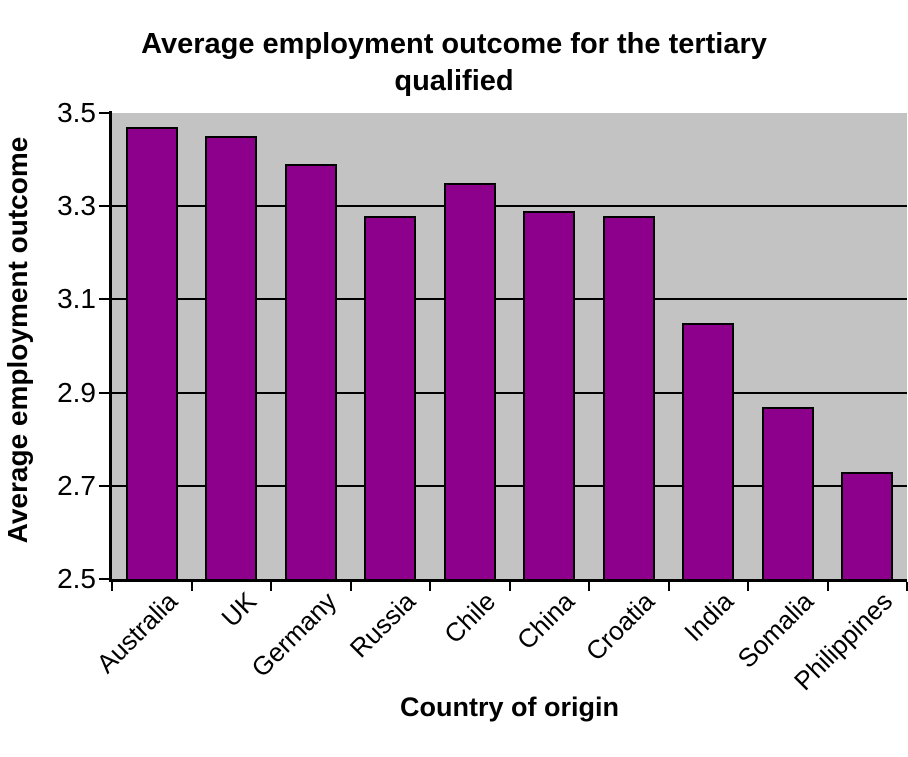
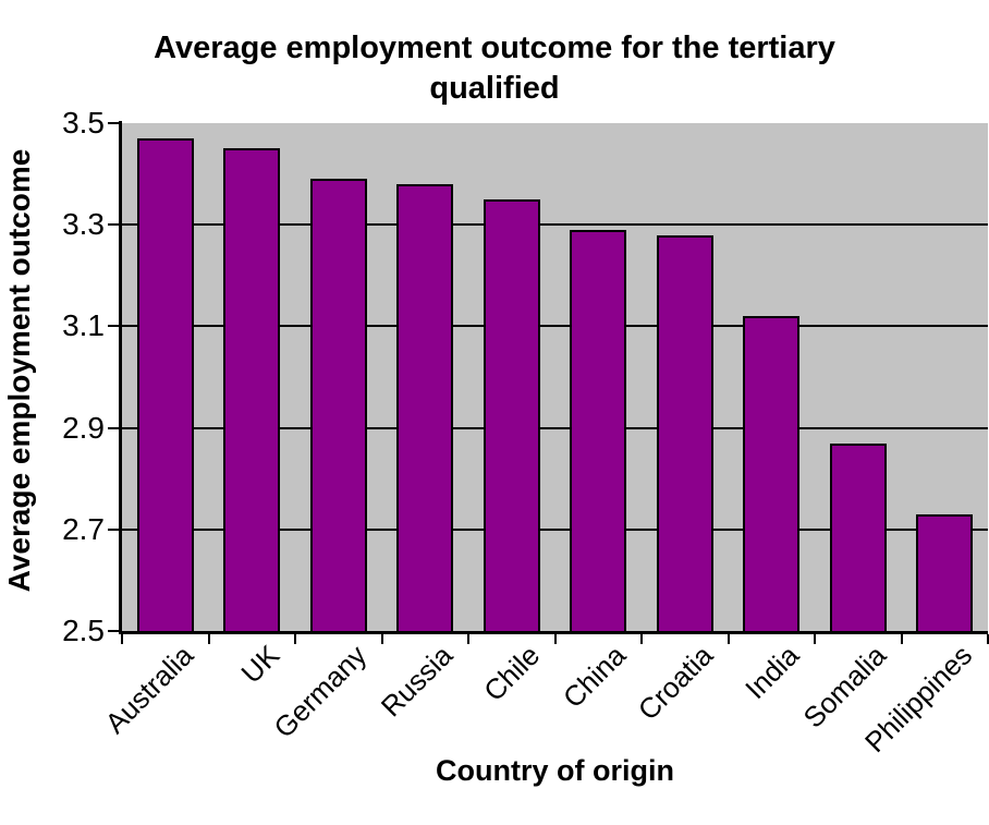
Russia: 3.28 -> 3.38
India: 3.05 -> 3.12
